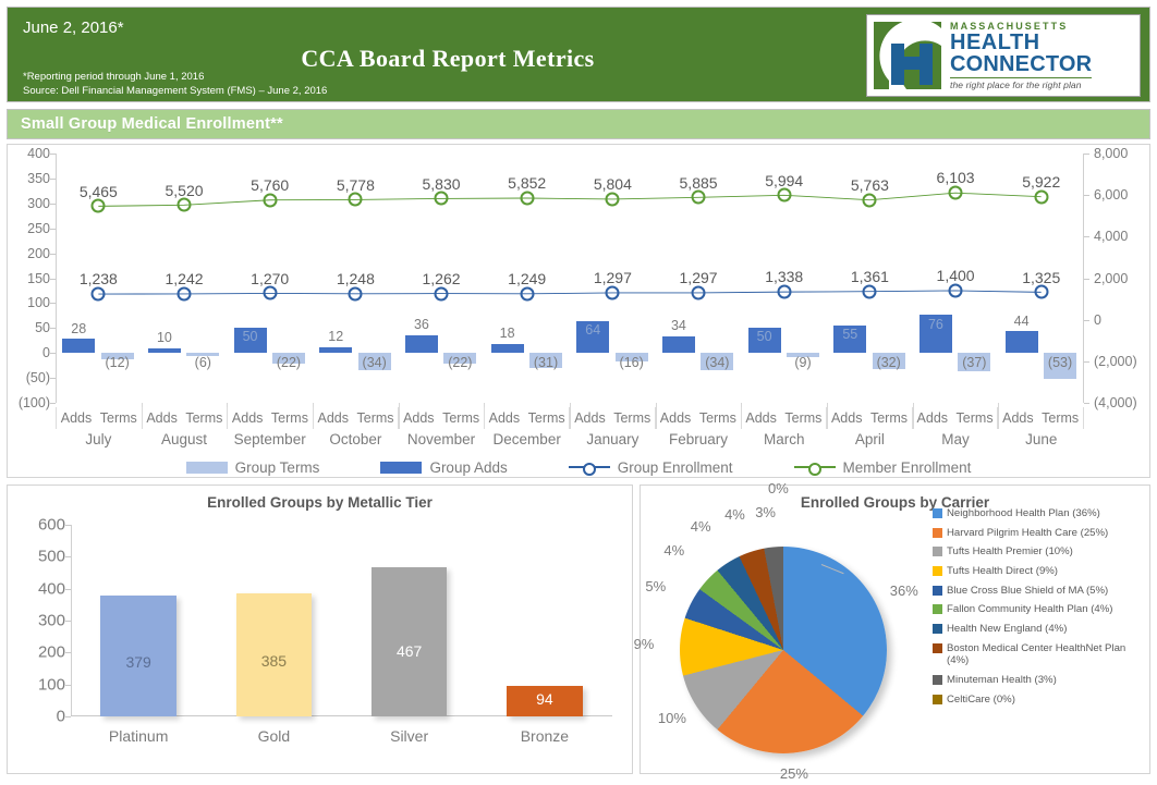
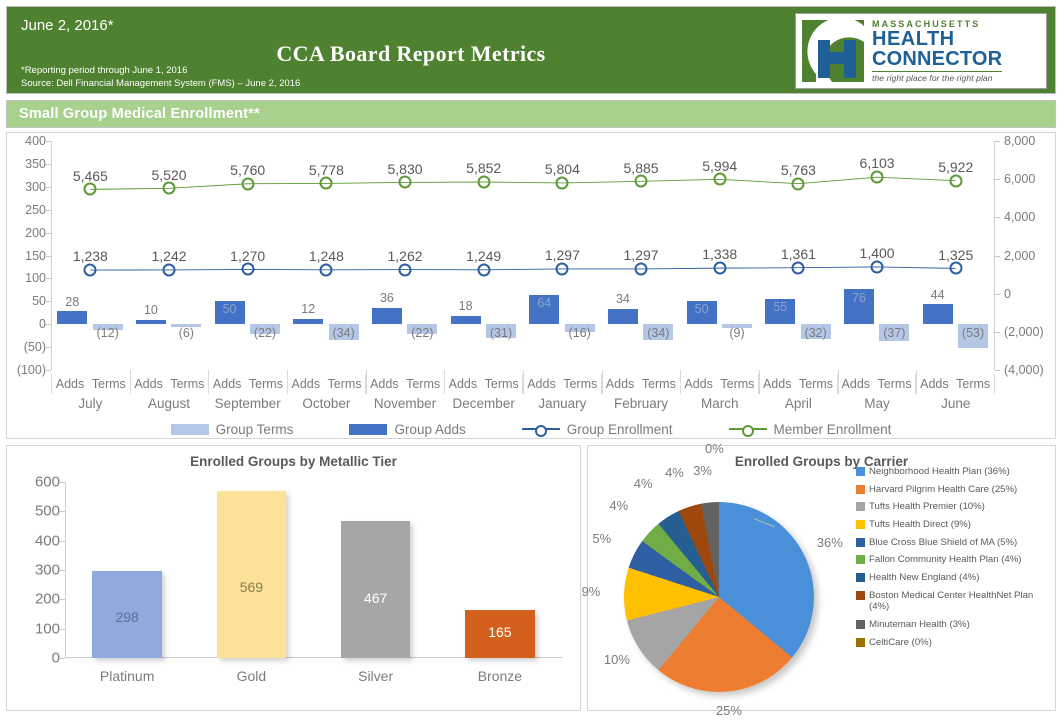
Enrolled Groups by Metallic Tier/Platinum: 379 -> 298
Enrolled Groups by Metallic Tier/Gold: 385 -> 569
Enrolled Groups by Metallic Tier/Bronze: 94 -> 165
